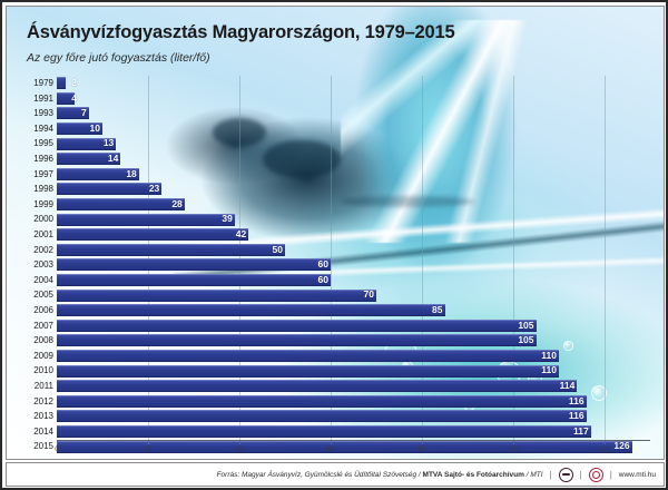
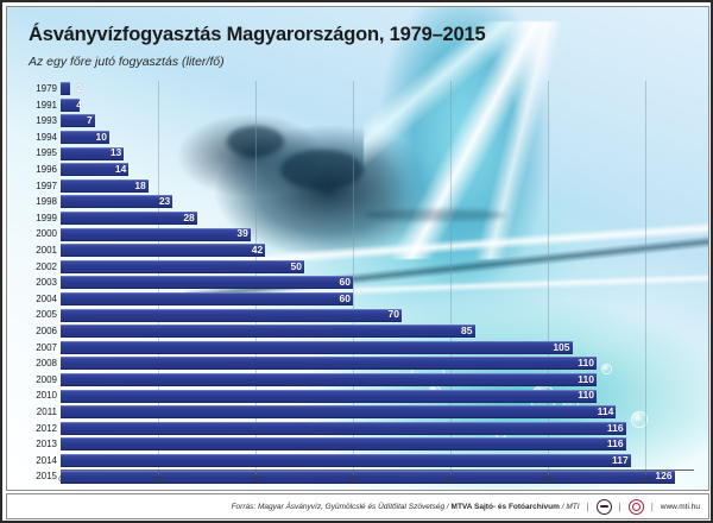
2008: 105 -> 110
